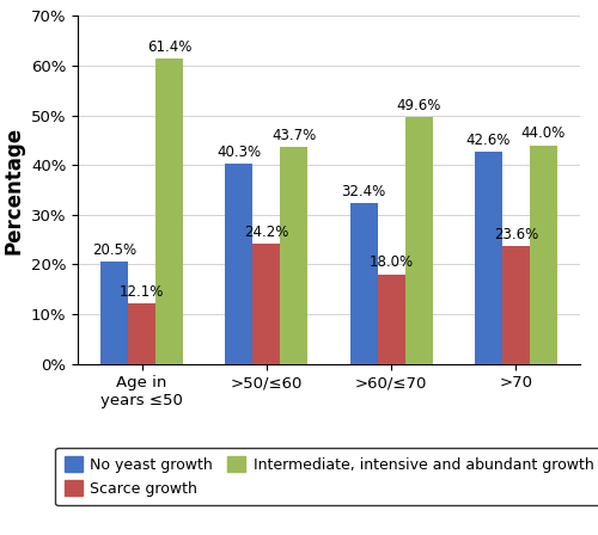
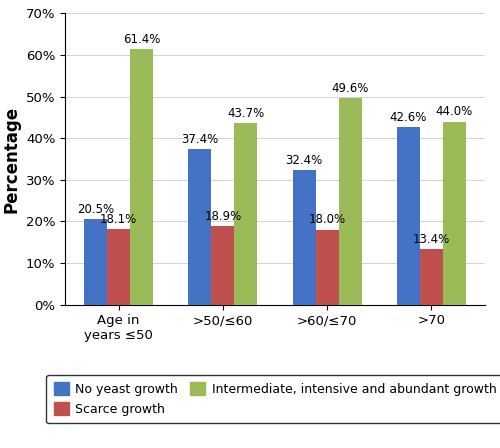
Scarce growth/Age in years ≤50: 12.1% -> 18.1%
No yeast growth/>50/≤60: 40.3% -> 37.4%
Scarce growth/>50/≤60: 24.2% -> 18.9%
Scarce growth/>70: 23.6% -> 13.4%
